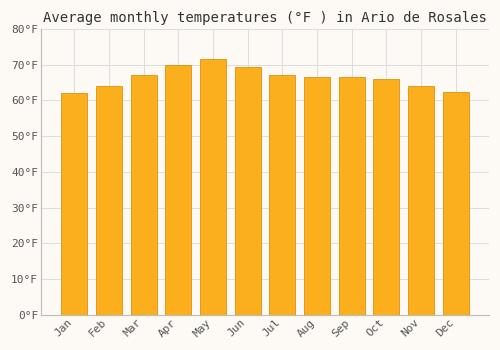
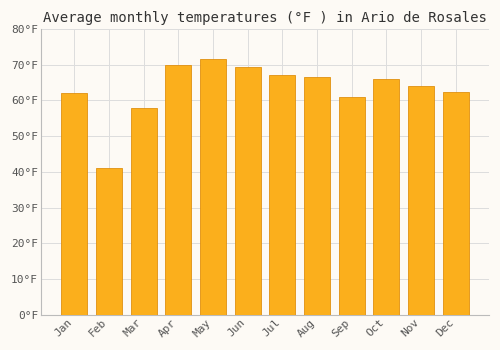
Feb: 64.0°F -> 41.0°F
Mar: 67.0°F -> 58.0°F
Sep: 66.5°F -> 61.0°F
